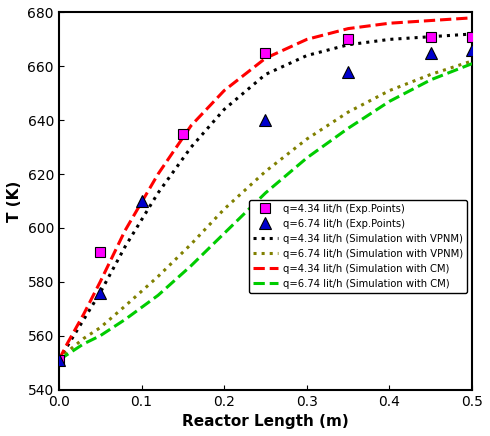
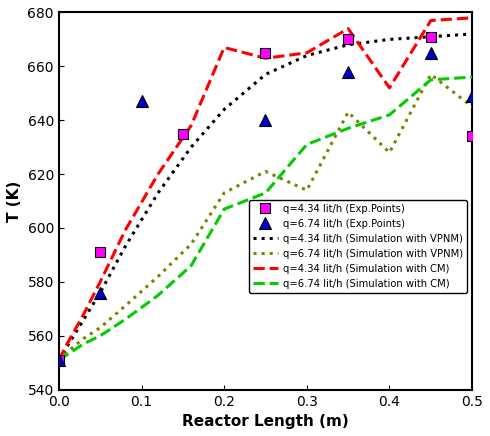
q=6.74 lit/h (Exp.Points)/0.1: 610 -> 647
q=6.74 lit/h (Simulation with VPNM)/0.2: 607 -> 613
q=4.34 lit/h (Simulation with CM)/0.2: 651 -> 667
q=6.74 lit/h (Simulation with CM)/0.2: 598 -> 607
q=6.74 lit/h (Simulation with VPNM)/0.3: 633 -> 614
q=4.34 lit/h (Simulation with CM)/0.3: 670 -> 665
q=6.74 lit/h (Simulation with CM)/0.3: 626 -> 631
q=6.74 lit/h (Simulation with VPNM)/0.4: 651 -> 628
q=4.34 lit/h (Simulation with CM)/0.4: 676 -> 652
q=6.74 lit/h (Simulation with CM)/0.4: 647 -> 642
q=4.34 lit/h (Exp.Points)/0.5: 671 -> 634
q=6.74 lit/h (Exp.Points)/0.5: 666 -> 649
q=6.74 lit/h (Simulation with VPNM)/0.5: 662 -> 645
q=6.74 lit/h (Simulation with CM)/0.5: 661 -> 656
